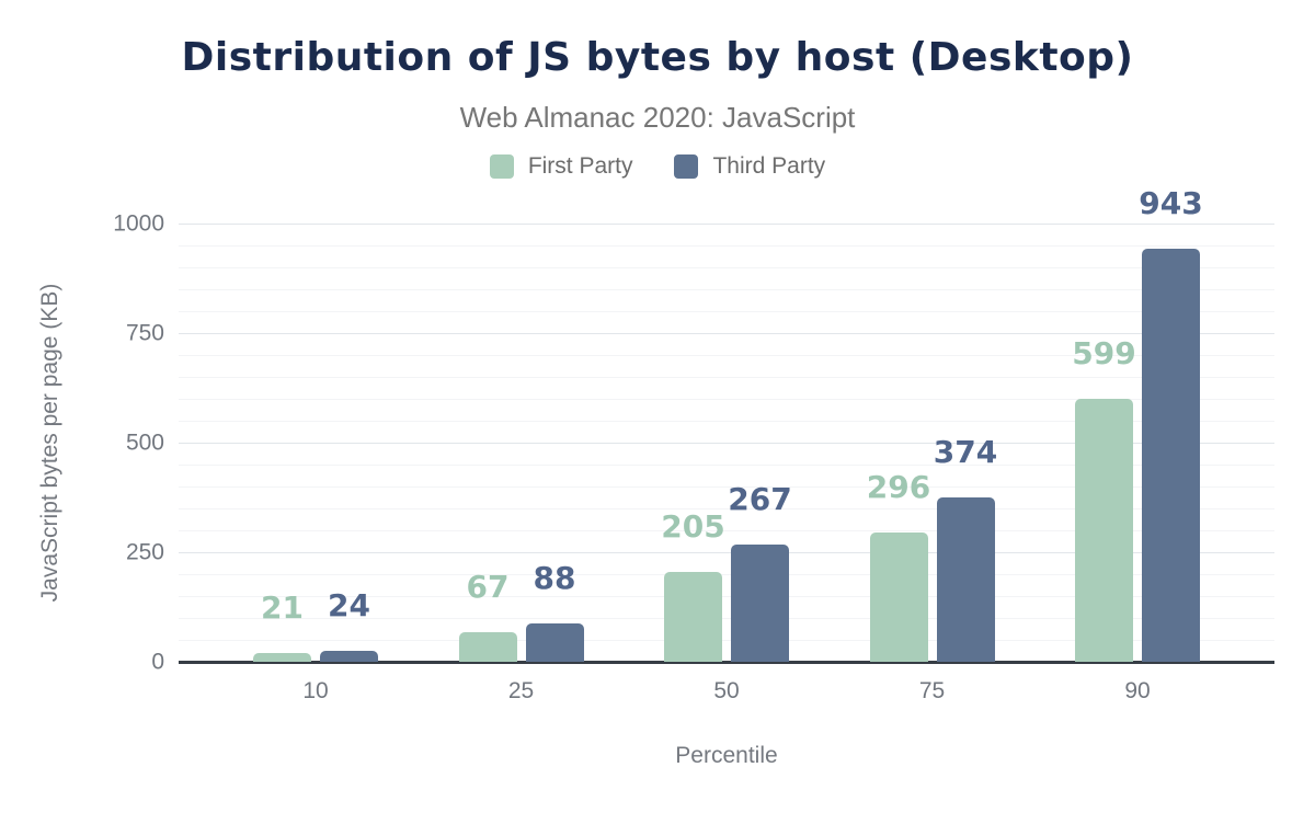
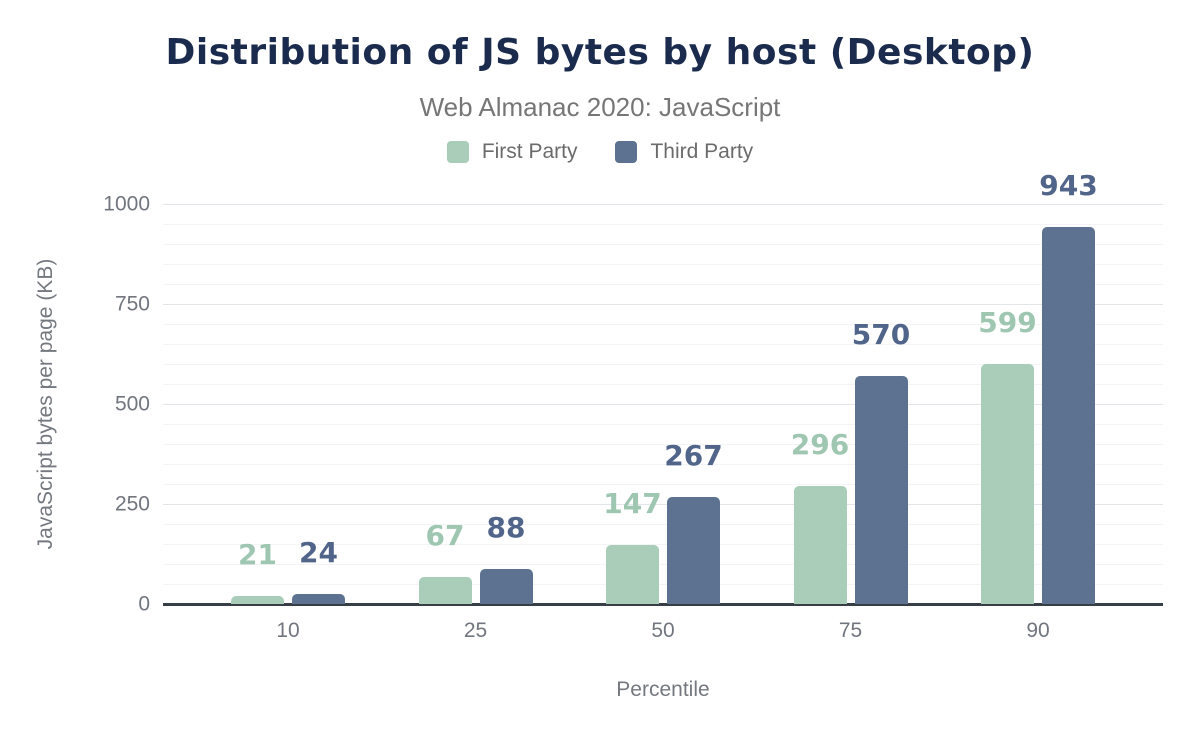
First Party/50: 205 -> 147
Third Party/75: 374 -> 570
